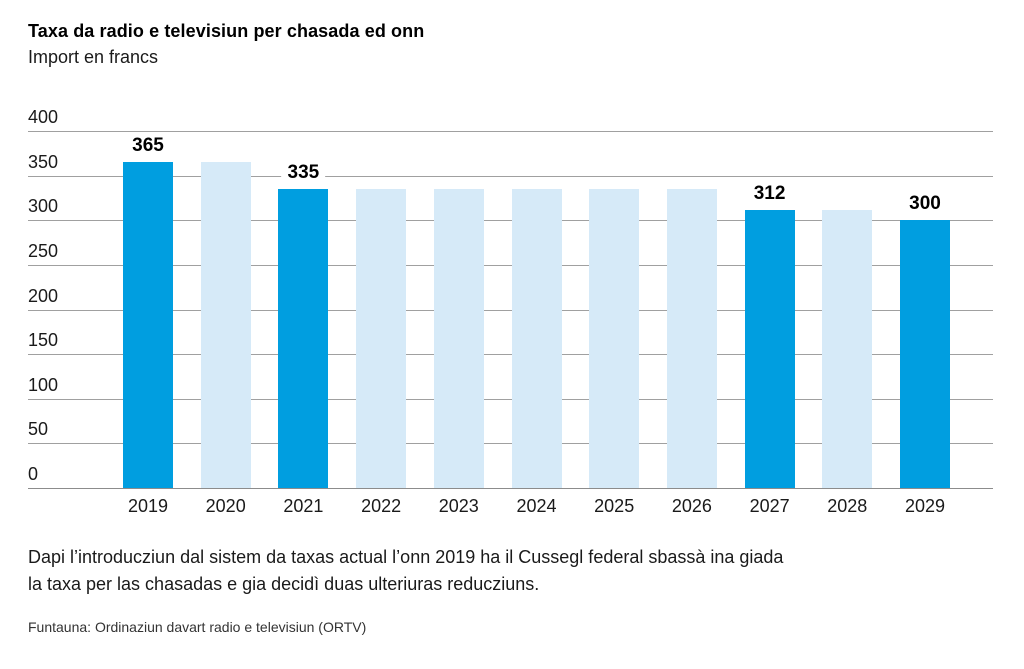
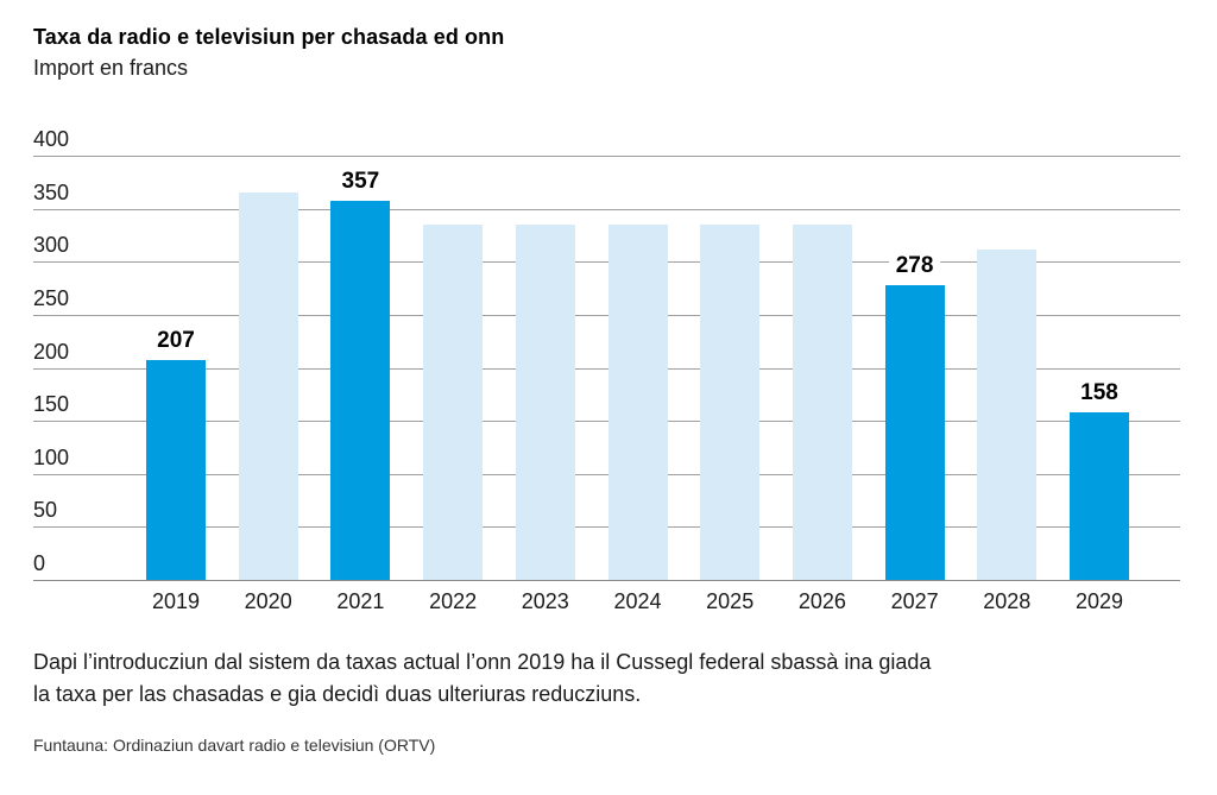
2019: 365 -> 207
2021: 335 -> 357
2027: 312 -> 278
2029: 300 -> 158
